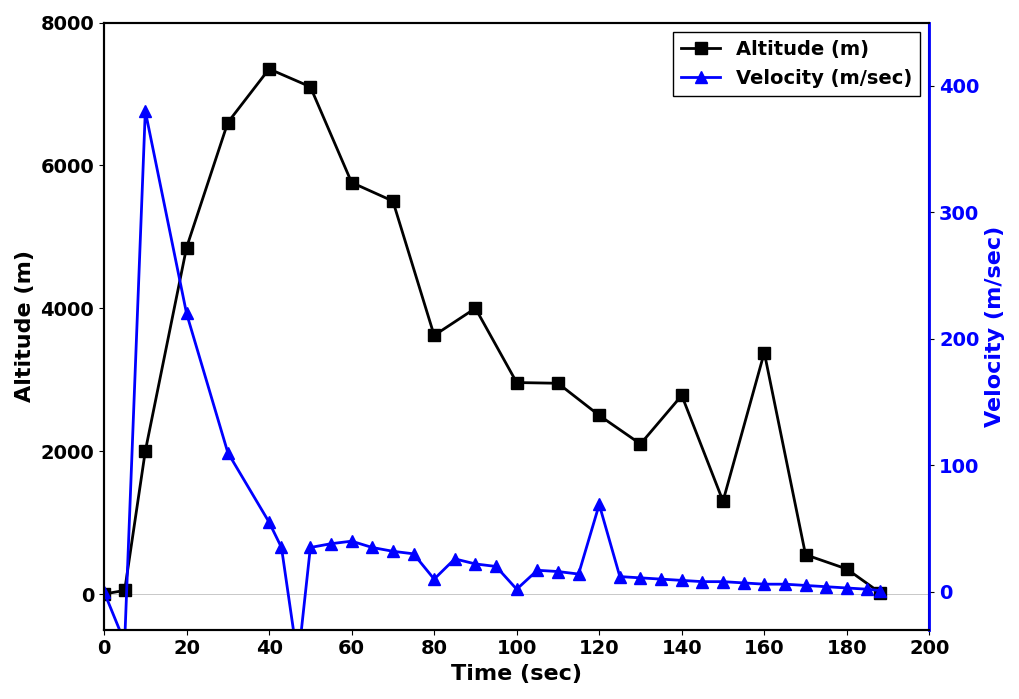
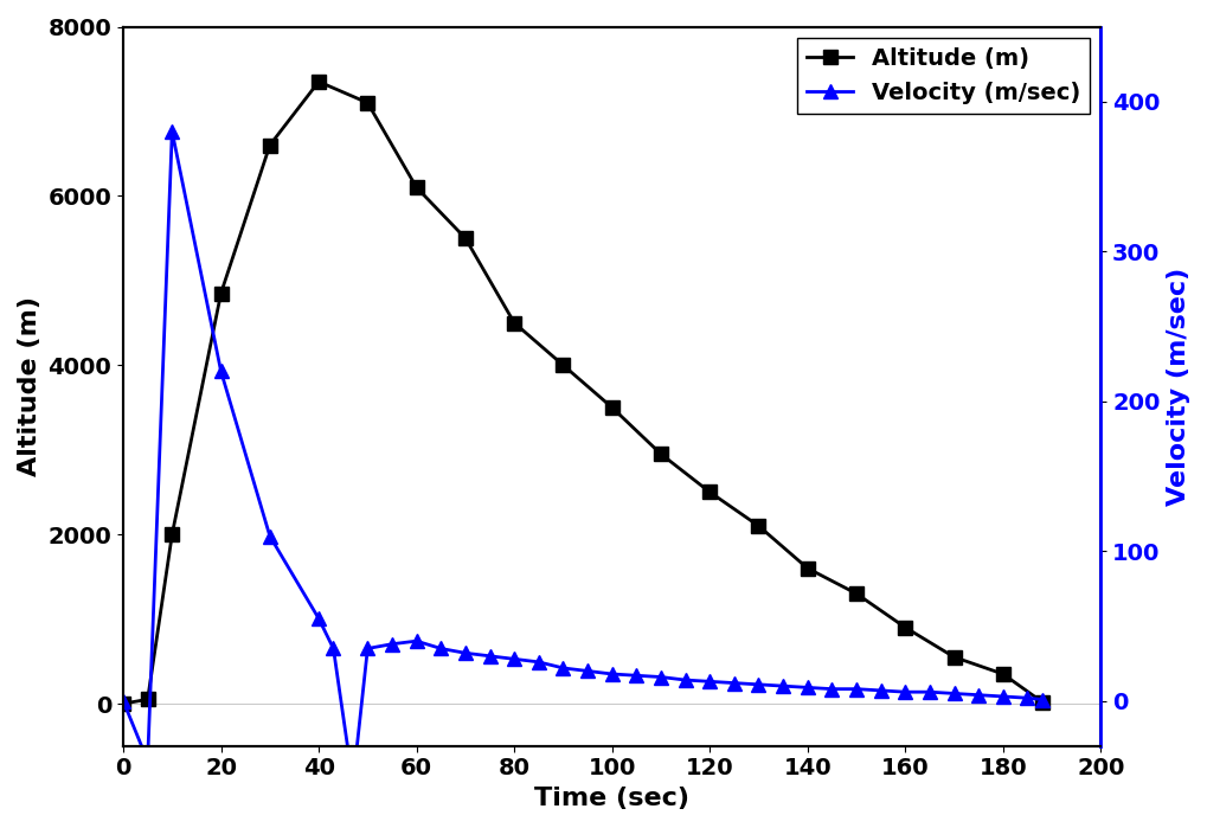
Altitude (m)/60: 5760 -> 6100
Altitude (m)/80: 3620 -> 4500
Velocity (m/sec)/80: 10 -> 28
Altitude (m)/100: 2960 -> 3500
Velocity (m/sec)/100: 2 -> 18
Velocity (m/sec)/120: 69 -> 13
Altitude (m)/140: 2780 -> 1600
Altitude (m)/160: 3380 -> 900
